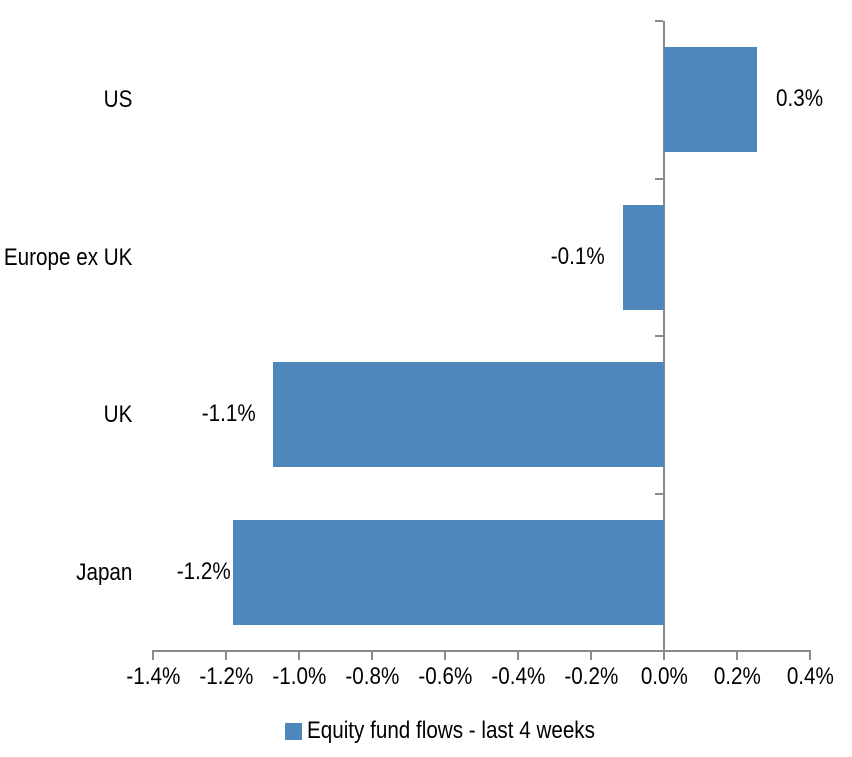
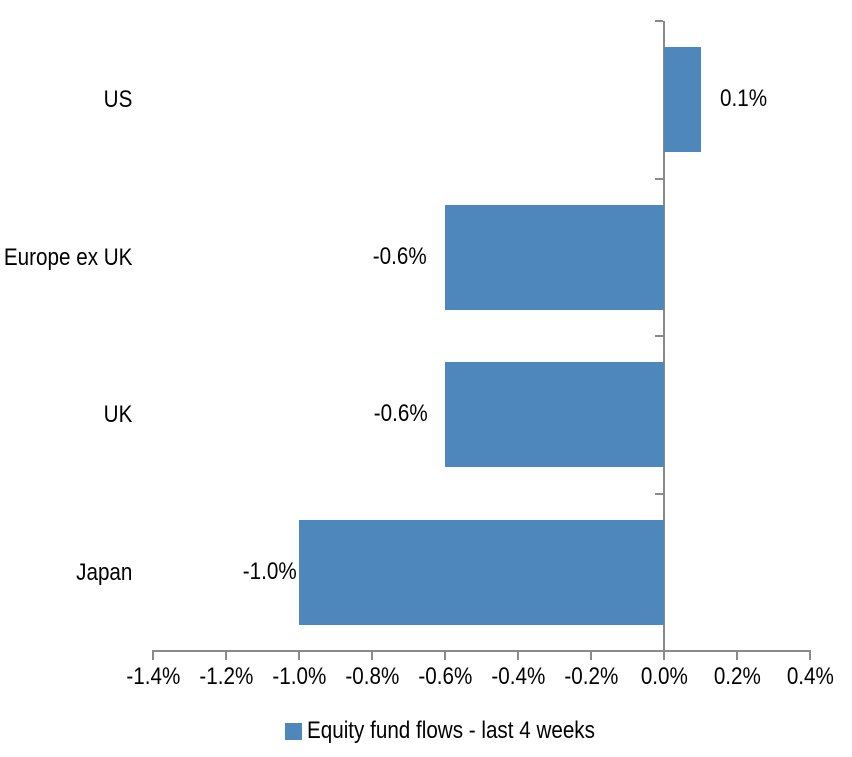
US: 0.3% -> 0.1%
Europe ex UK: -0.1% -> -0.6%
UK: -1.1% -> -0.6%
Japan: -1.2% -> -1.0%
